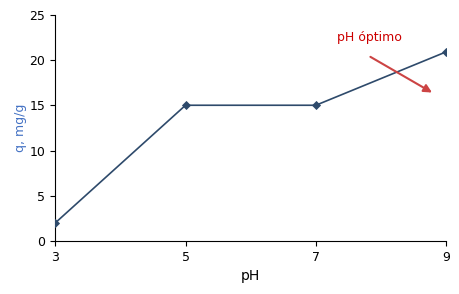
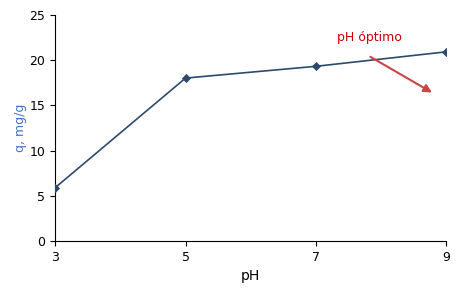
3: 2.0 -> 5.9
5: 15.0 -> 18.0
7: 15.0 -> 19.3
